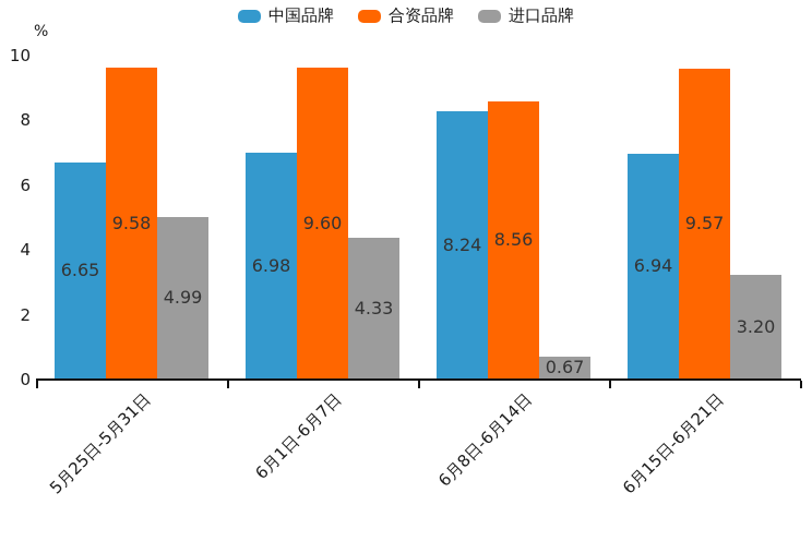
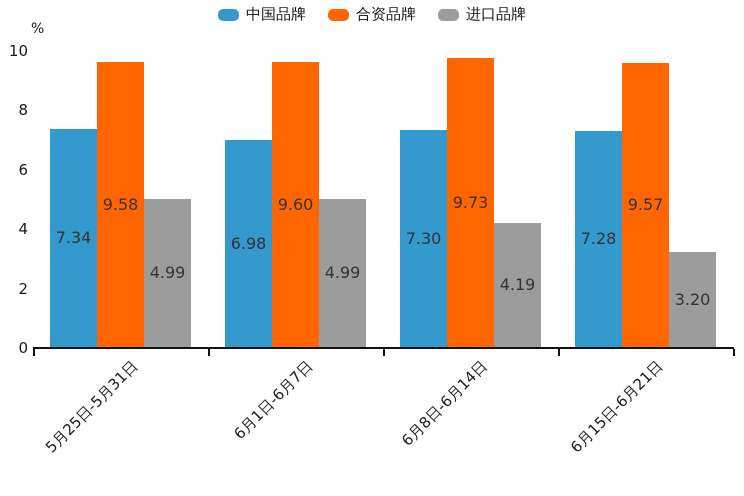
中国品牌/5月25日-5月31日: 6.65 -> 7.34
进口品牌/6月1日-6月7日: 4.33 -> 4.99
中国品牌/6月8日-6月14日: 8.24 -> 7.30
合资品牌/6月8日-6月14日: 8.56 -> 9.73
进口品牌/6月8日-6月14日: 0.67 -> 4.19
中国品牌/6月15日-6月21日: 6.94 -> 7.28
